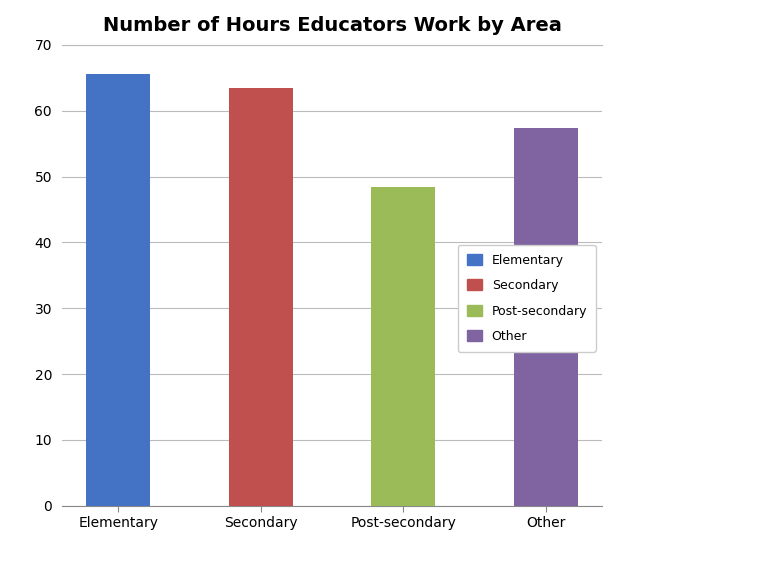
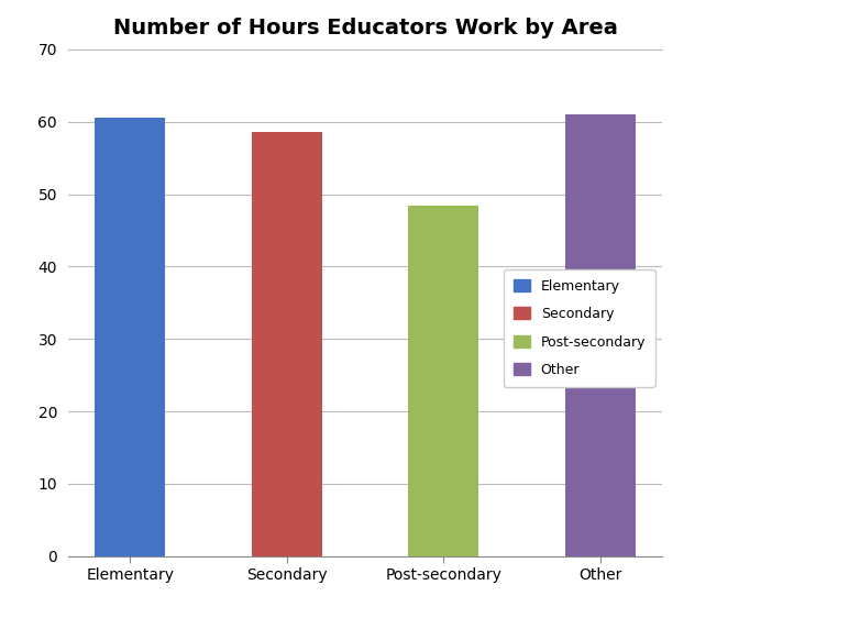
Elementary: 65.6 -> 60.6
Secondary: 63.4 -> 58.6
Other: 57.4 -> 61.0
